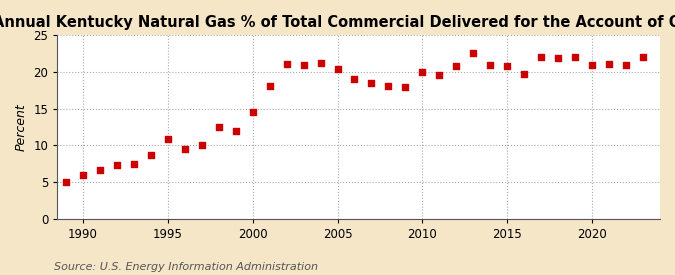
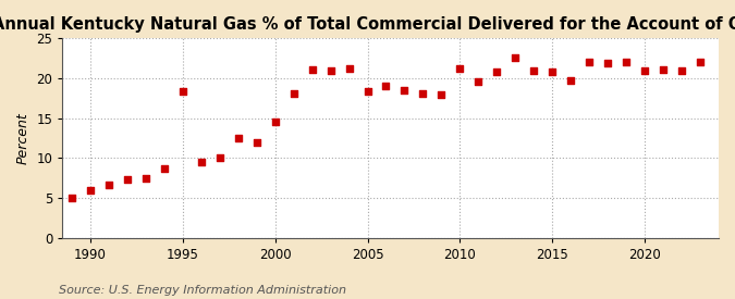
1995: 10.8 -> 18.4
2005: 20.4 -> 18.4
2010: 20.0 -> 21.2
